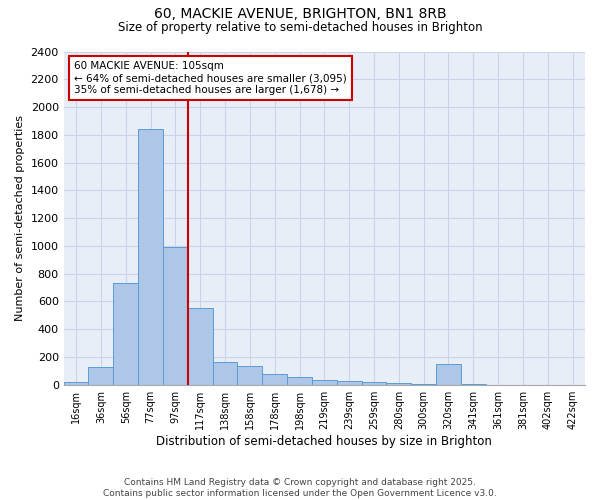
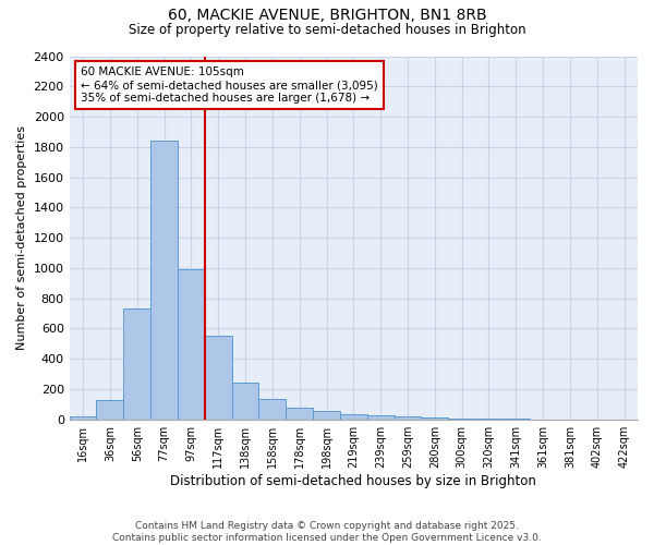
138sqm: 160 -> 240
320sqm: 150 -> 0
